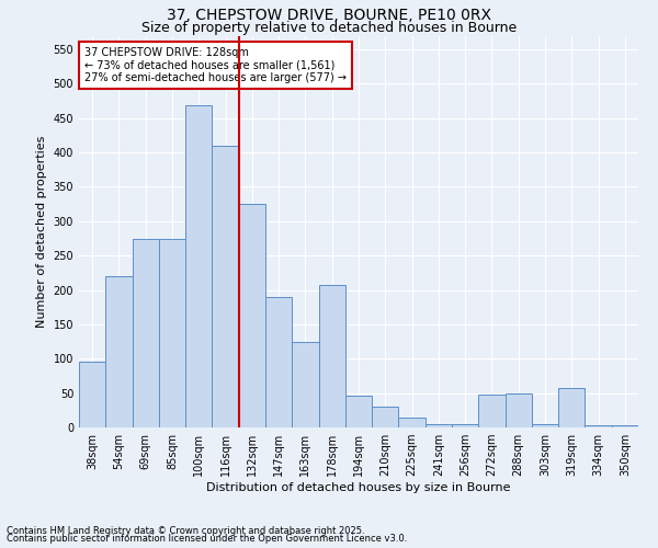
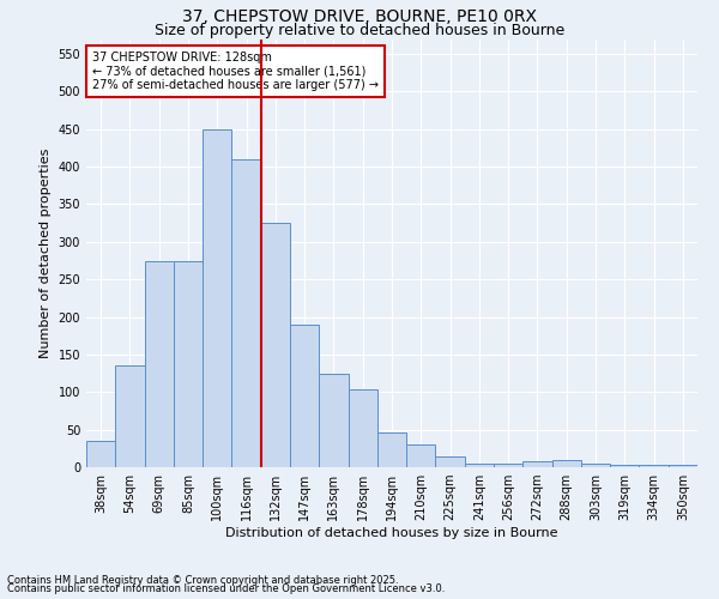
38sqm: 96 -> 35
54sqm: 220 -> 135
100sqm: 468 -> 450
178sqm: 208 -> 103
272sqm: 48 -> 8
288sqm: 50 -> 10
319sqm: 58 -> 3
